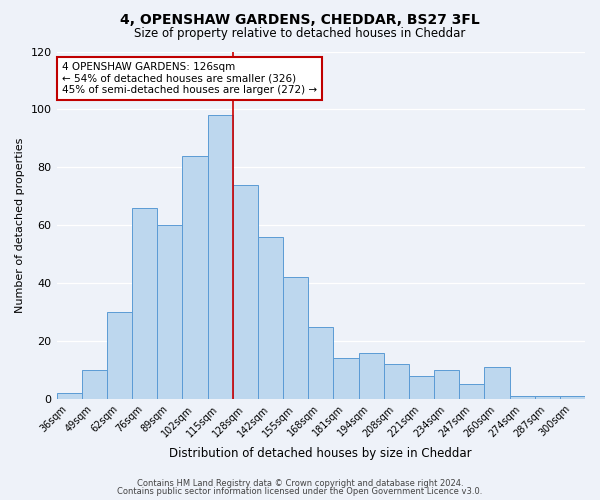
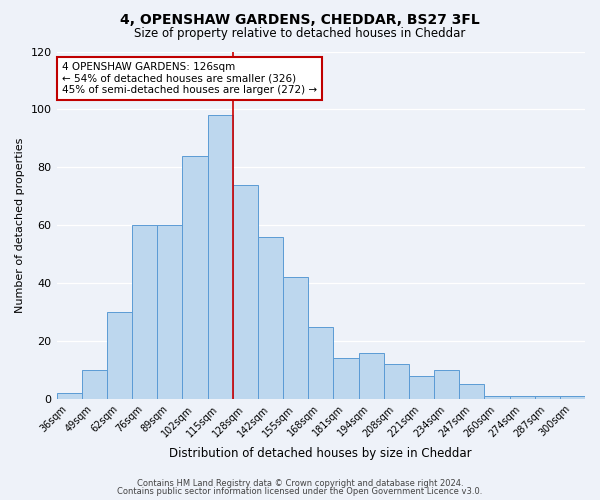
76sqm: 66 -> 60
260sqm: 11 -> 1
